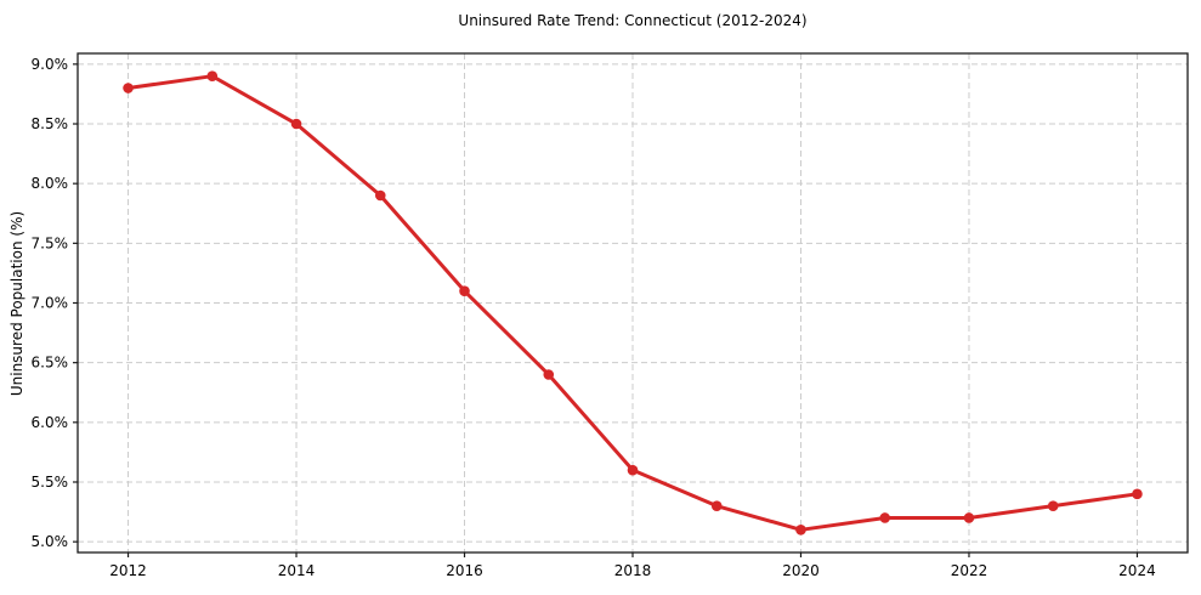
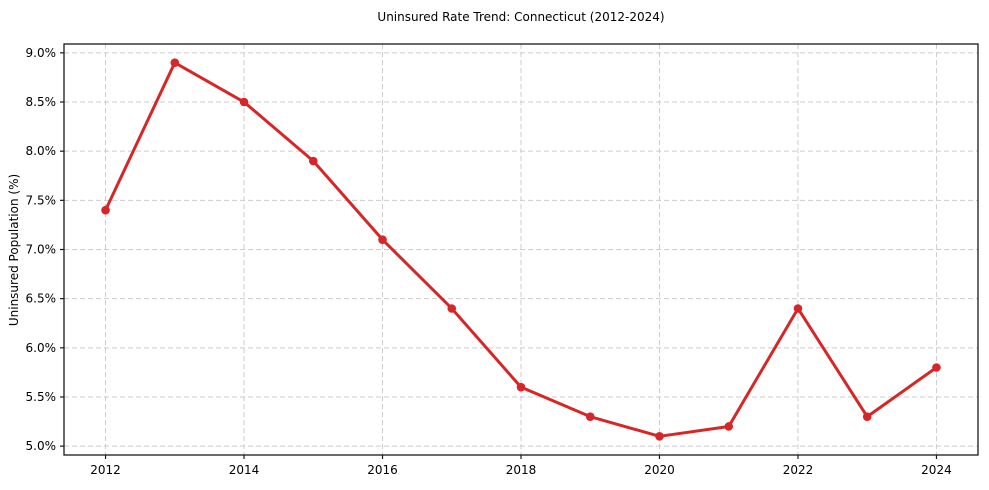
2012: 8.8% -> 7.4%
2022: 5.2% -> 6.4%
2024: 5.4% -> 5.8%
